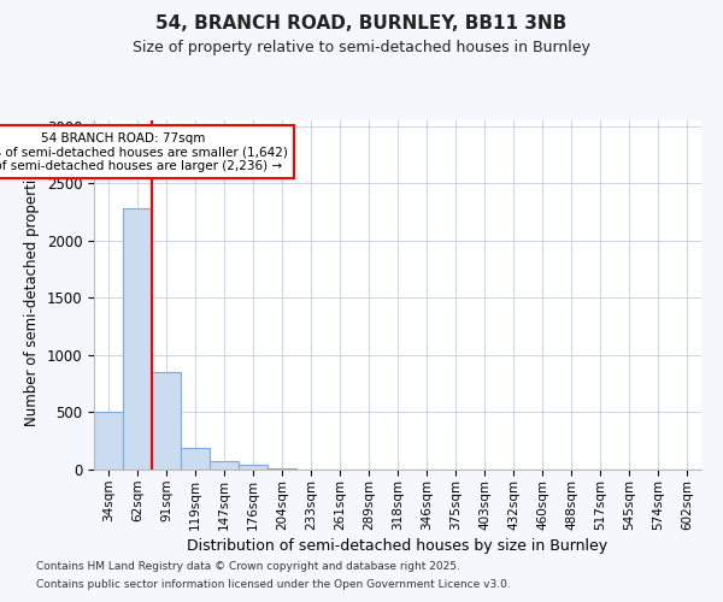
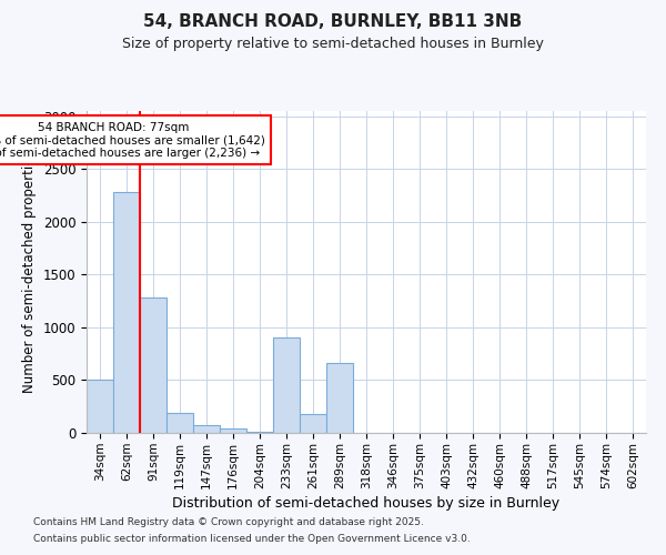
91sqm: 850 -> 1280
233sqm: 0 -> 900
261sqm: 0 -> 180
289sqm: 0 -> 660
